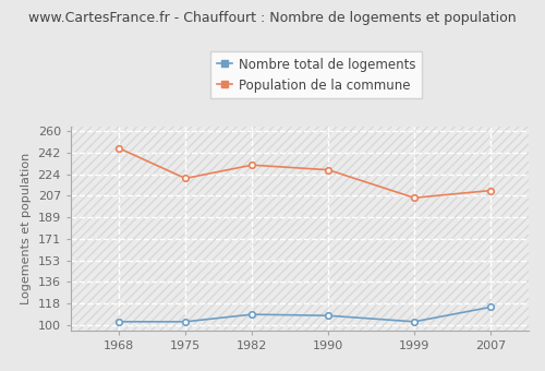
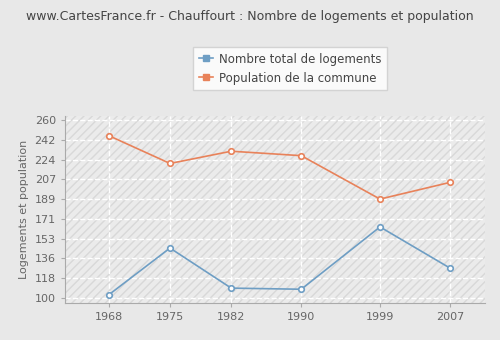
Nombre total de logements/1975: 103 -> 145
Nombre total de logements/1999: 103 -> 164
Population de la commune/1999: 205 -> 189
Nombre total de logements/2007: 115 -> 127
Population de la commune/2007: 211 -> 204
